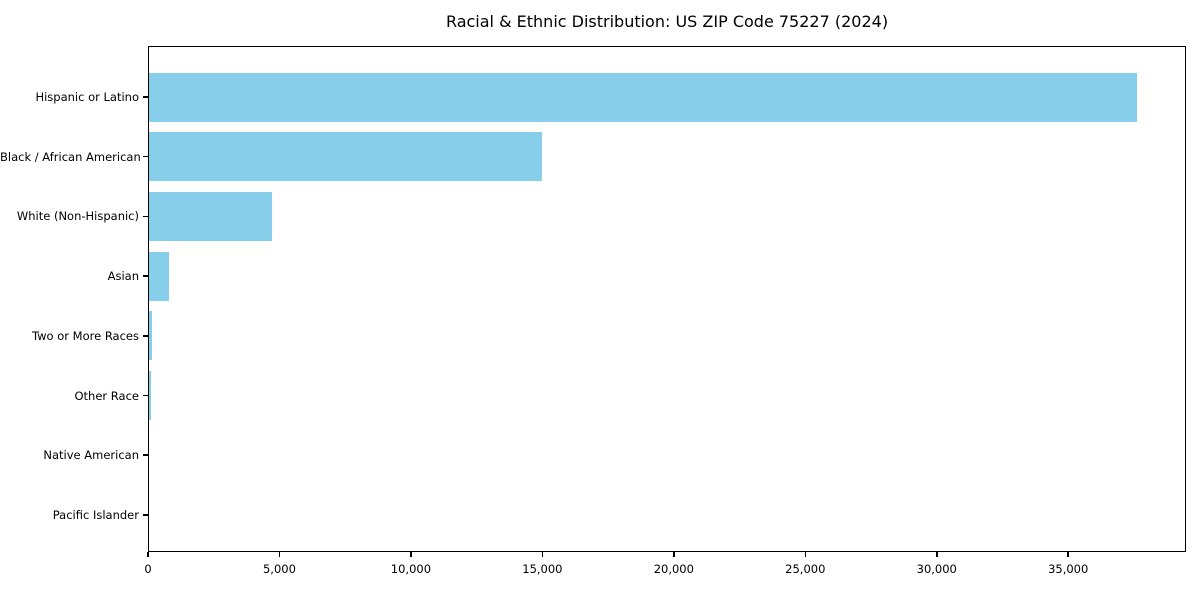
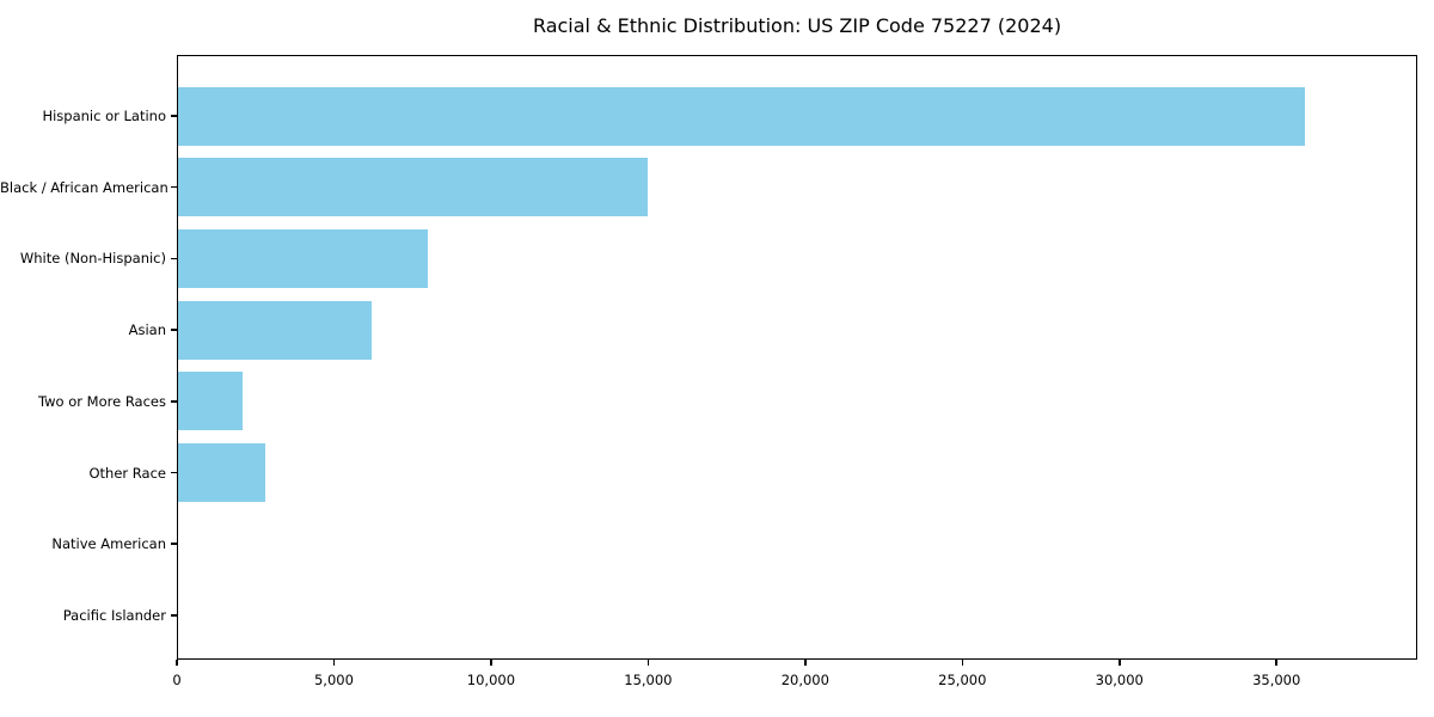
Hispanic or Latino: 37600 -> 35900
White (Non-Hispanic): 4700 -> 8000
Asian: 800 -> 6200
Two or More Races: 200 -> 2100
Other Race: 100 -> 2800
